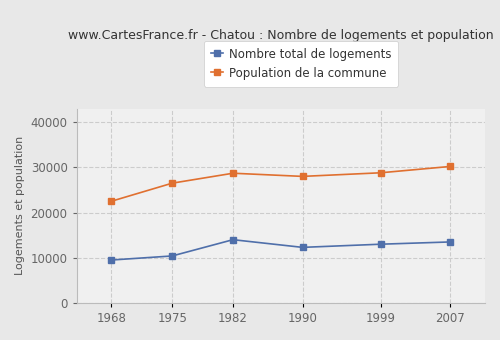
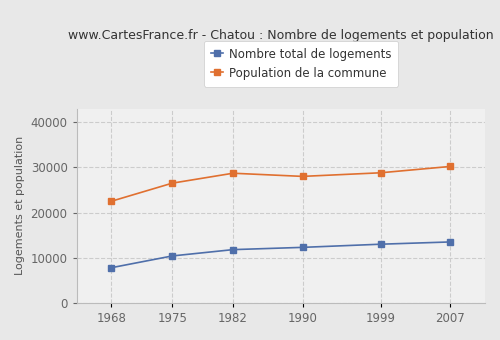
Nombre total de logements/1968: 9500 -> 7800
Nombre total de logements/1982: 14000 -> 11800
